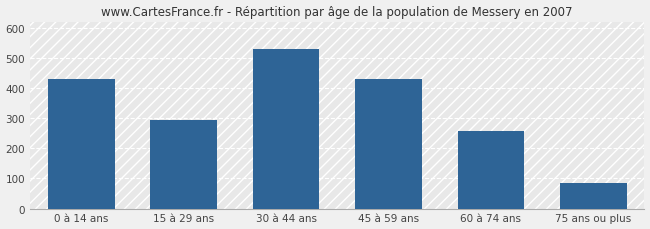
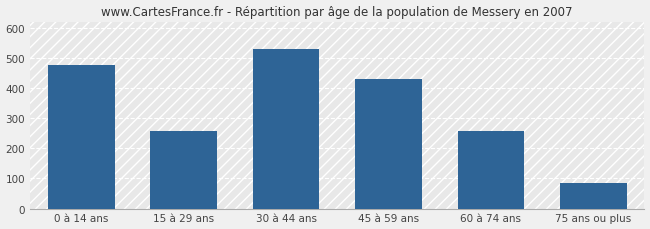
0 à 14 ans: 430 -> 475
15 à 29 ans: 295 -> 257
